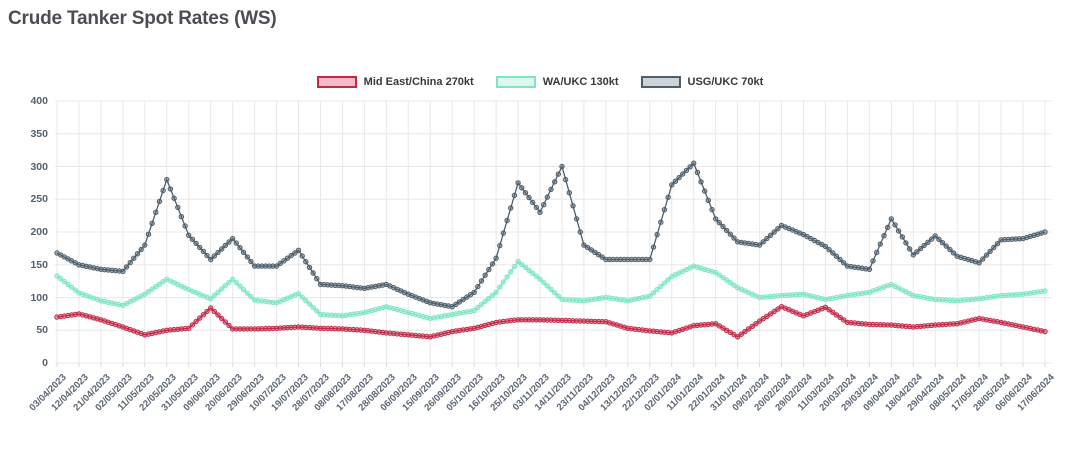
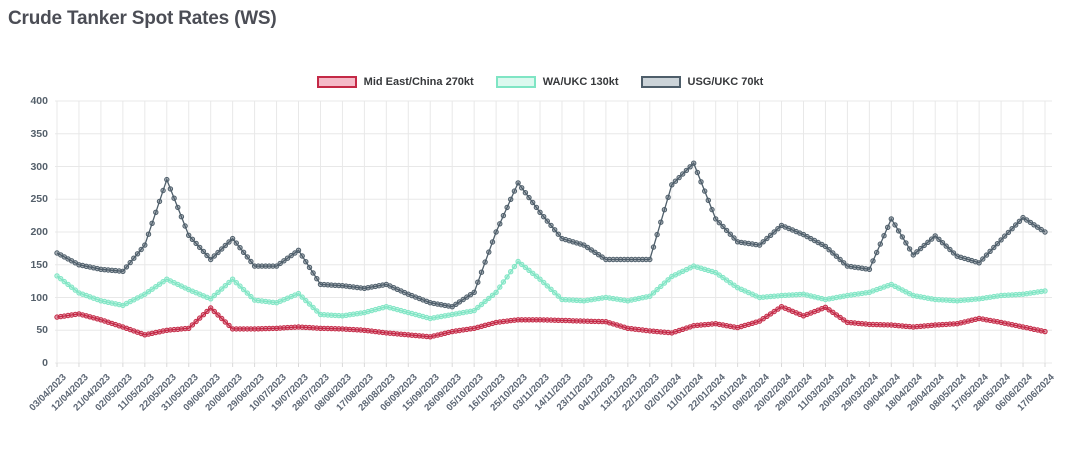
USG/UKC 70kt/16/10/2023: 160 -> 200
USG/UKC 70kt/14/11/2023: 300 -> 190
Mid East/China 270kt/31/01/2024: 40 -> 50
USG/UKC 70kt/06/06/2024: 190 -> 220
